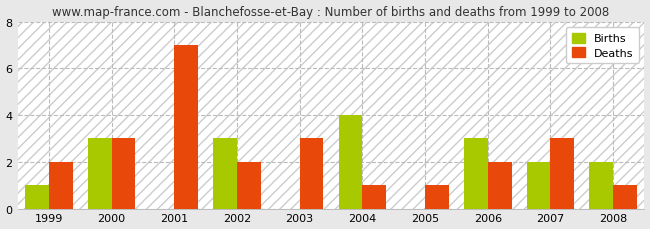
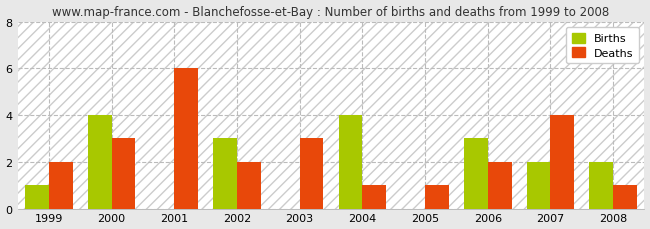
Births/2000: 3 -> 4
Deaths/2001: 7 -> 6
Deaths/2007: 3 -> 4
